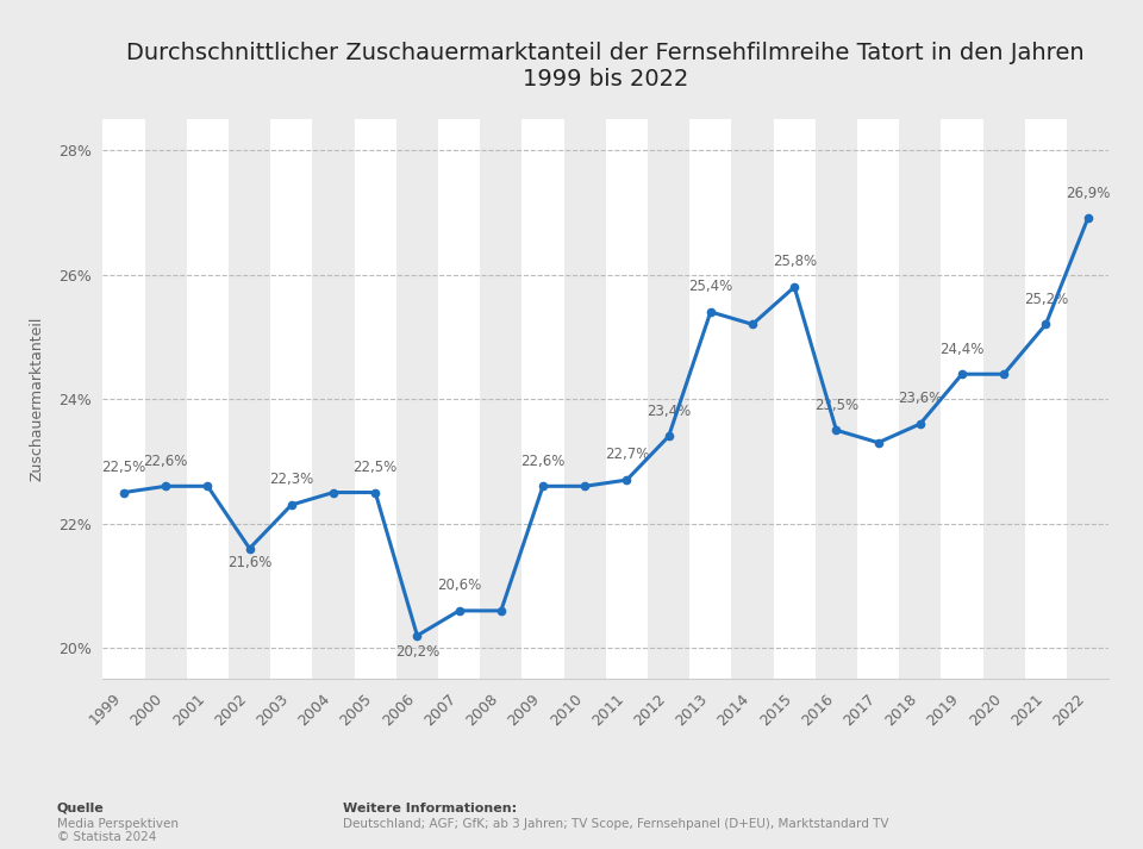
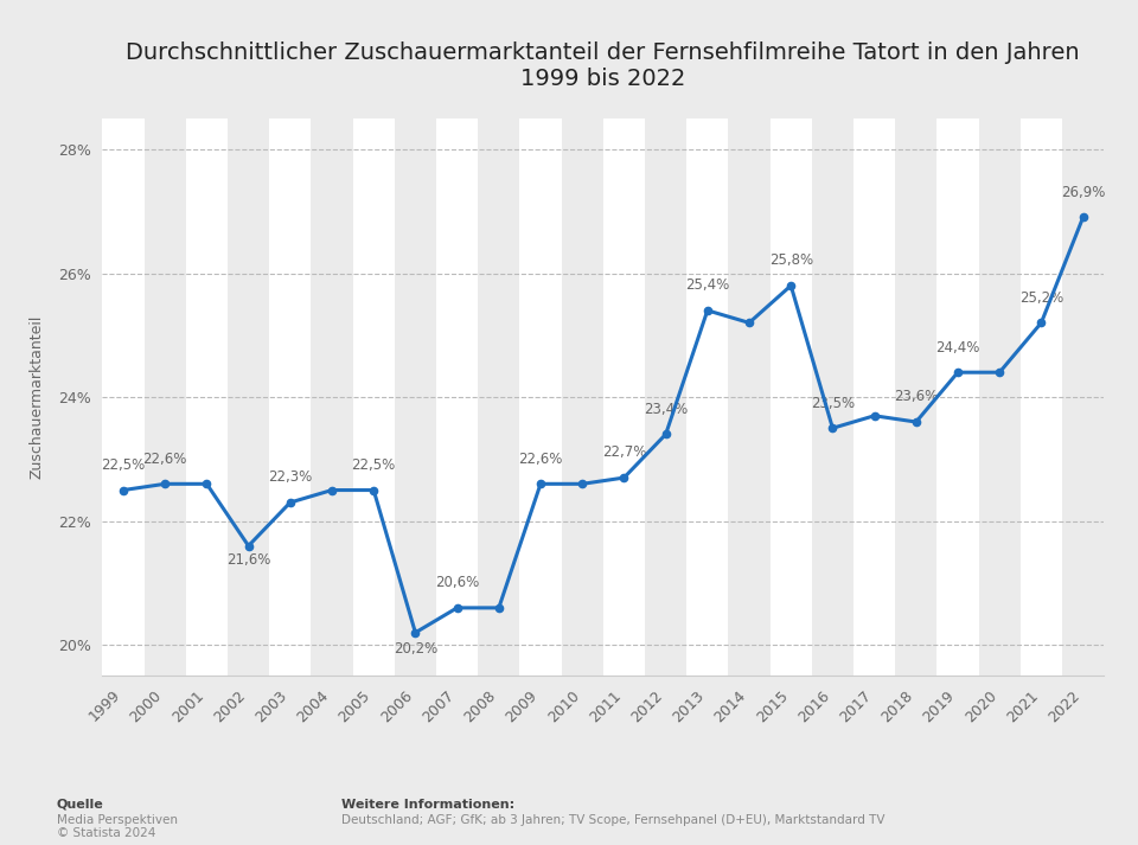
2017: 23.3% -> 23.7%
